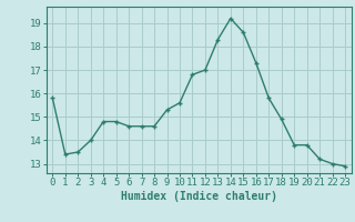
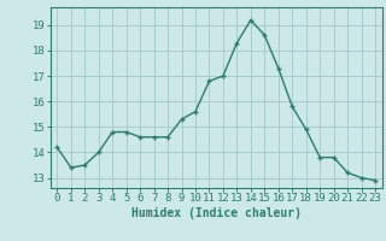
0: 15.8 -> 14.2
